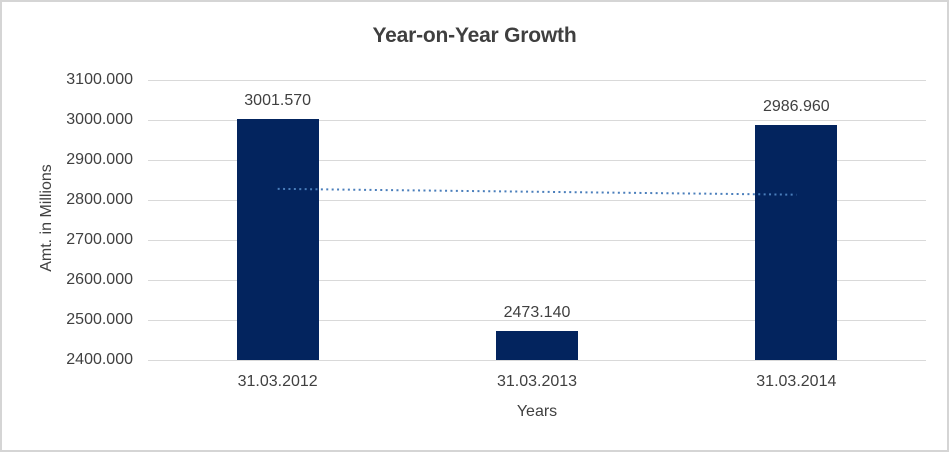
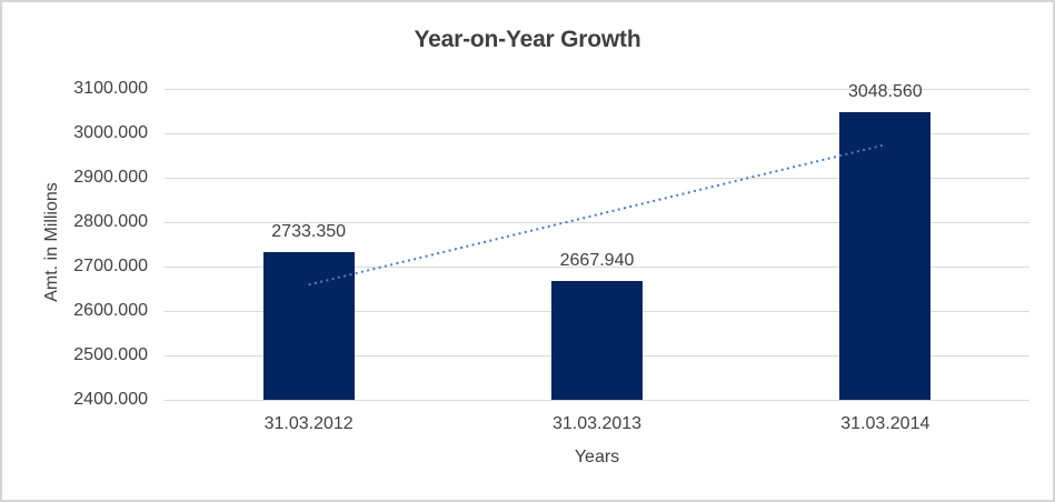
31.03.2012: 3001.570 -> 2733.350
31.03.2013: 2473.140 -> 2667.940
31.03.2014: 2986.960 -> 3048.560
